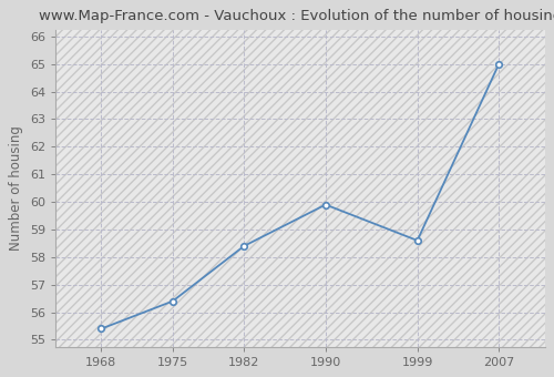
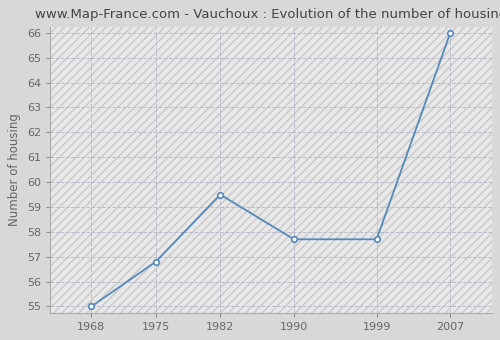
1968: 55.4 -> 55.0
1975: 56.4 -> 56.8
1982: 58.4 -> 59.5
1990: 59.9 -> 57.7
1999: 58.6 -> 57.7
2007: 65.0 -> 66.0
